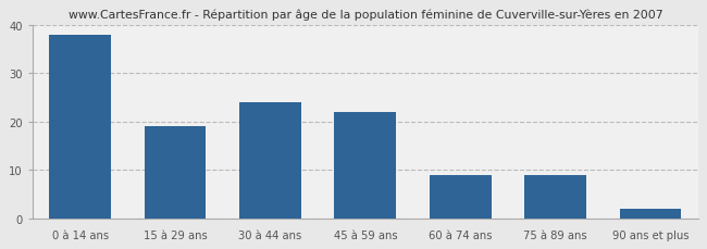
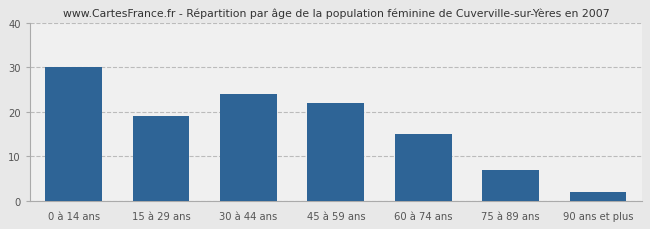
0 à 14 ans: 38 -> 30
60 à 74 ans: 9 -> 15
75 à 89 ans: 9 -> 7
